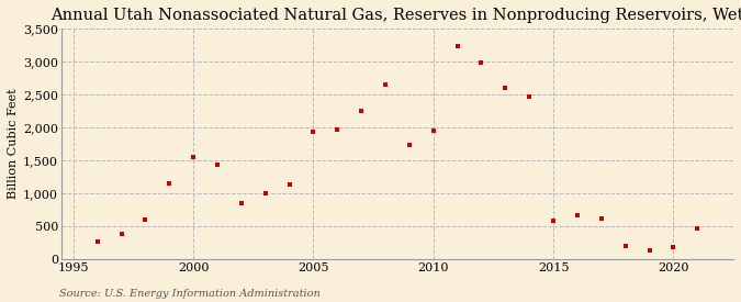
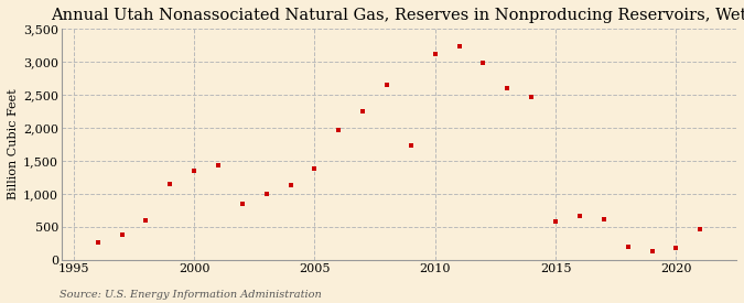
2000: 1,560 -> 1,360
2005: 1,940 -> 1,380
2010: 1,960 -> 3,120
